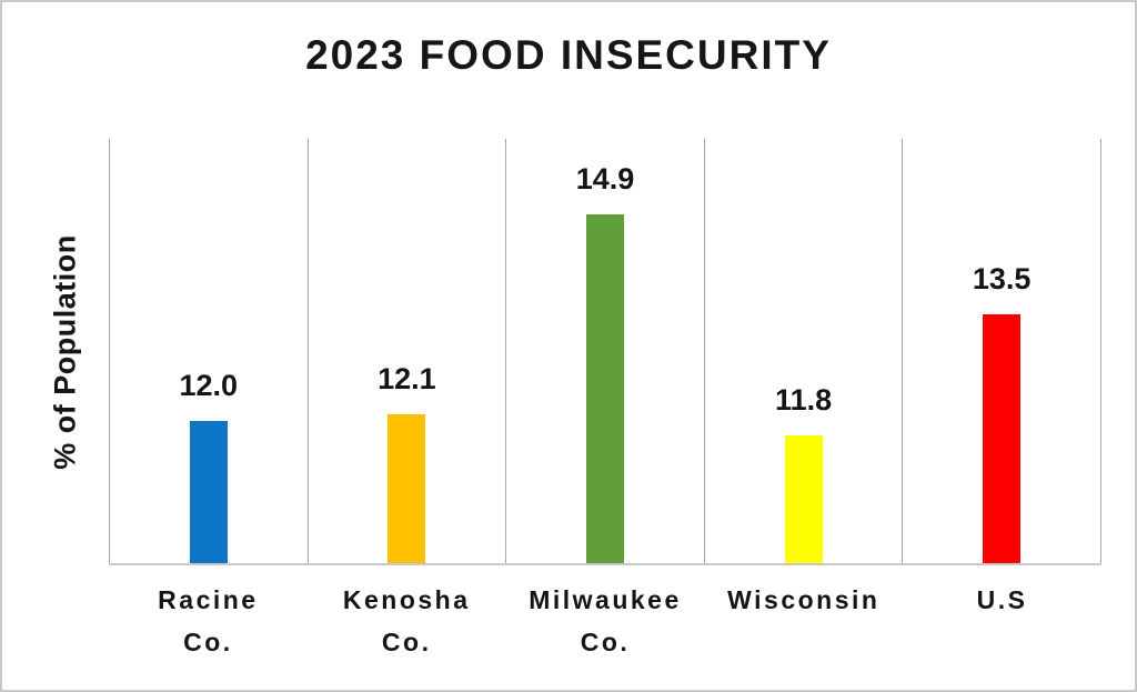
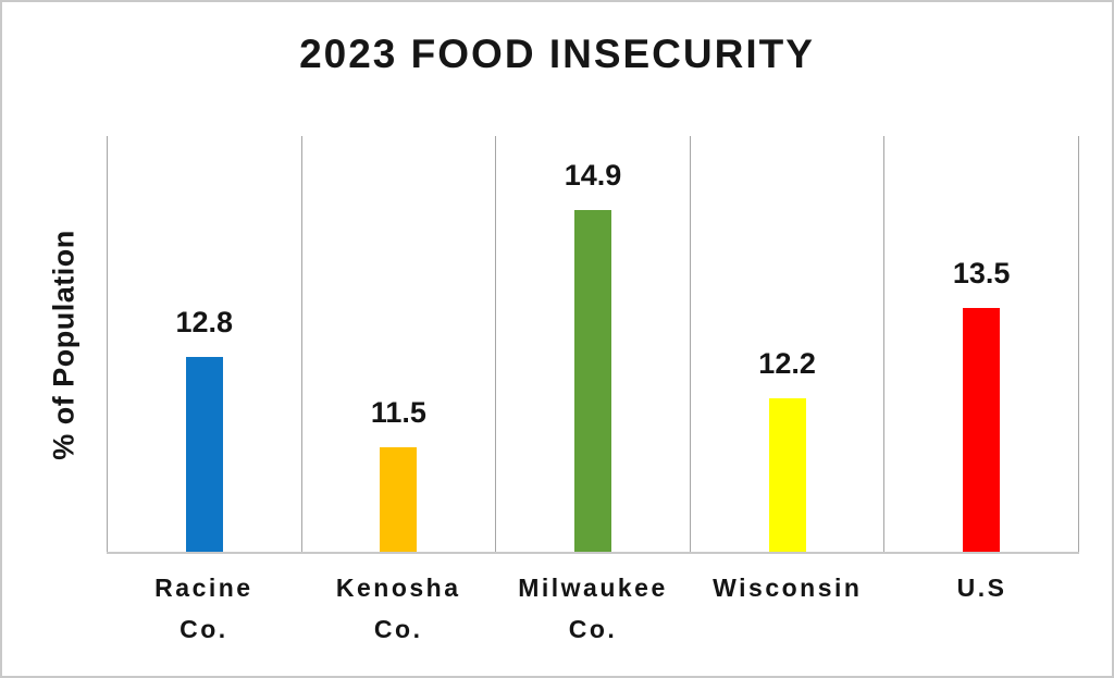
Racine Co.: 12.0 -> 12.8
Kenosha Co.: 12.1 -> 11.5
Wisconsin: 11.8 -> 12.2
